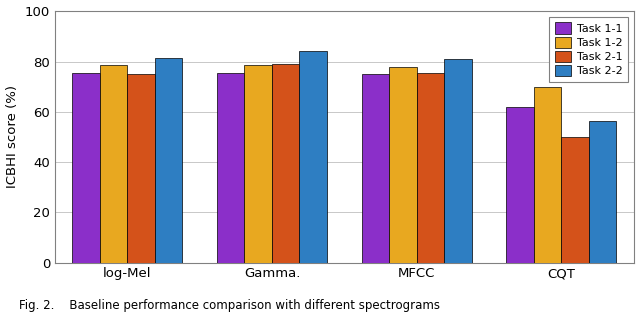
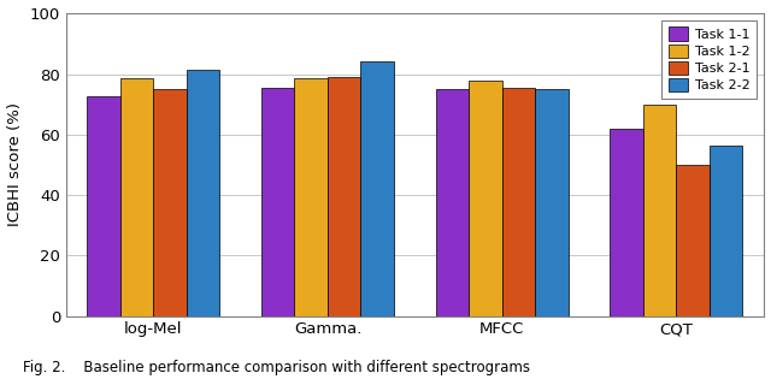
Task 1-1/log-Mel: 75.5 -> 72.5
Task 2-2/MFCC: 81.0 -> 75.0
